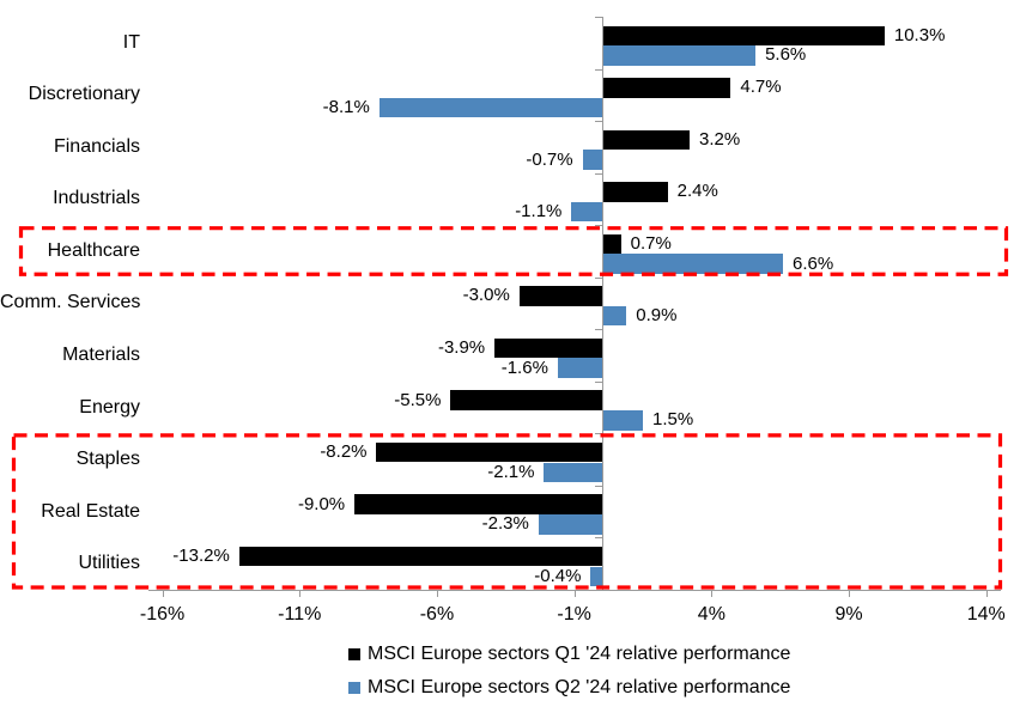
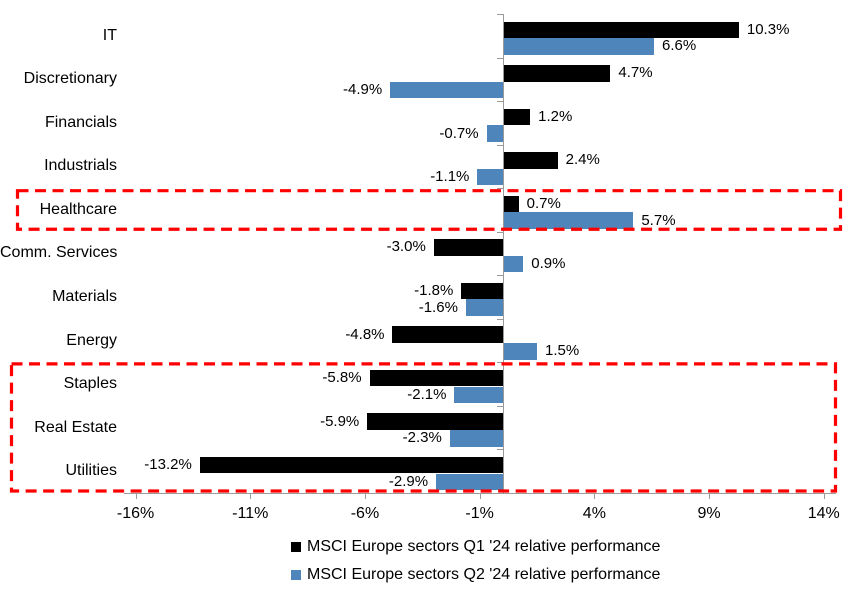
MSCI Europe sectors Q2 '24 relative performance/IT: 5.6% -> 6.6%
MSCI Europe sectors Q2 '24 relative performance/Discretionary: -8.1% -> -4.9%
MSCI Europe sectors Q1 '24 relative performance/Financials: 3.2% -> 1.2%
MSCI Europe sectors Q2 '24 relative performance/Healthcare: 6.6% -> 5.7%
MSCI Europe sectors Q1 '24 relative performance/Materials: -3.9% -> -1.8%
MSCI Europe sectors Q1 '24 relative performance/Energy: -5.5% -> -4.8%
MSCI Europe sectors Q1 '24 relative performance/Staples: -8.2% -> -5.8%
MSCI Europe sectors Q1 '24 relative performance/Real Estate: -9.0% -> -5.9%
MSCI Europe sectors Q2 '24 relative performance/Utilities: -0.4% -> -2.9%
